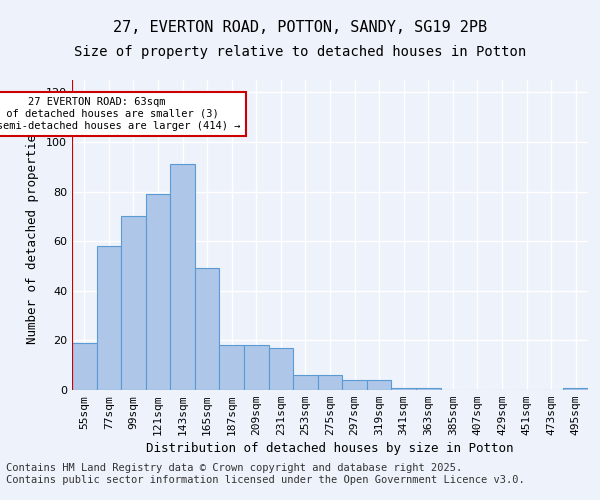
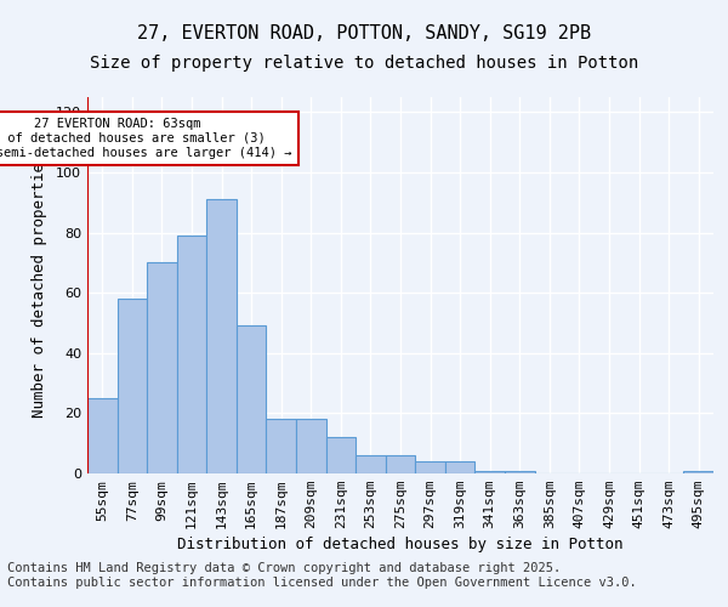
55sqm: 19 -> 25
231sqm: 17 -> 12
